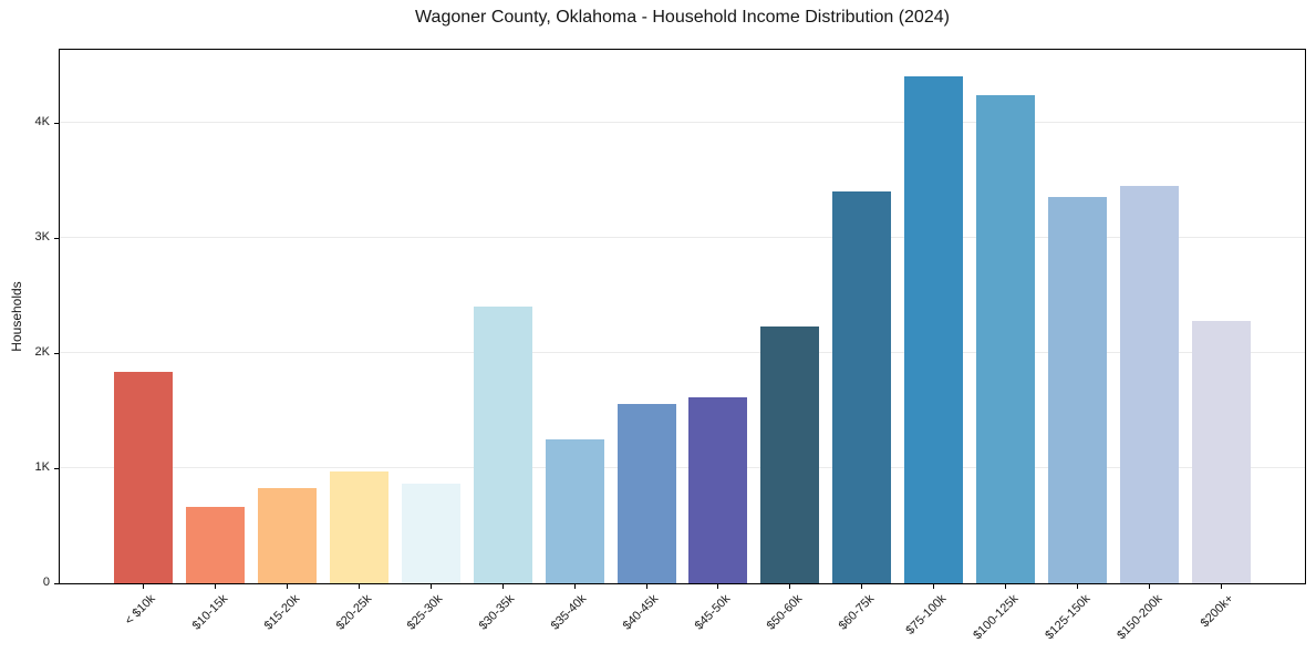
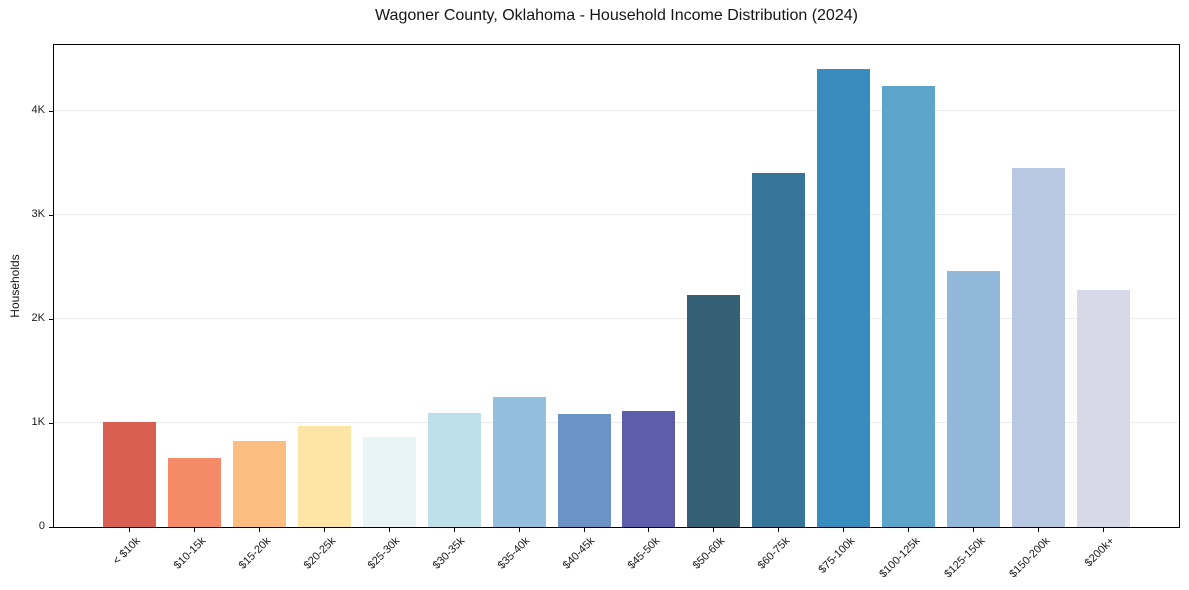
< $10k: 1.84K -> 1.01K
$30-35k: 2.41K -> 1.10K
$40-45k: 1.56K -> 1.09K
$45-50k: 1.62K -> 1.12K
$125-150k: 3.36K -> 2.46K
